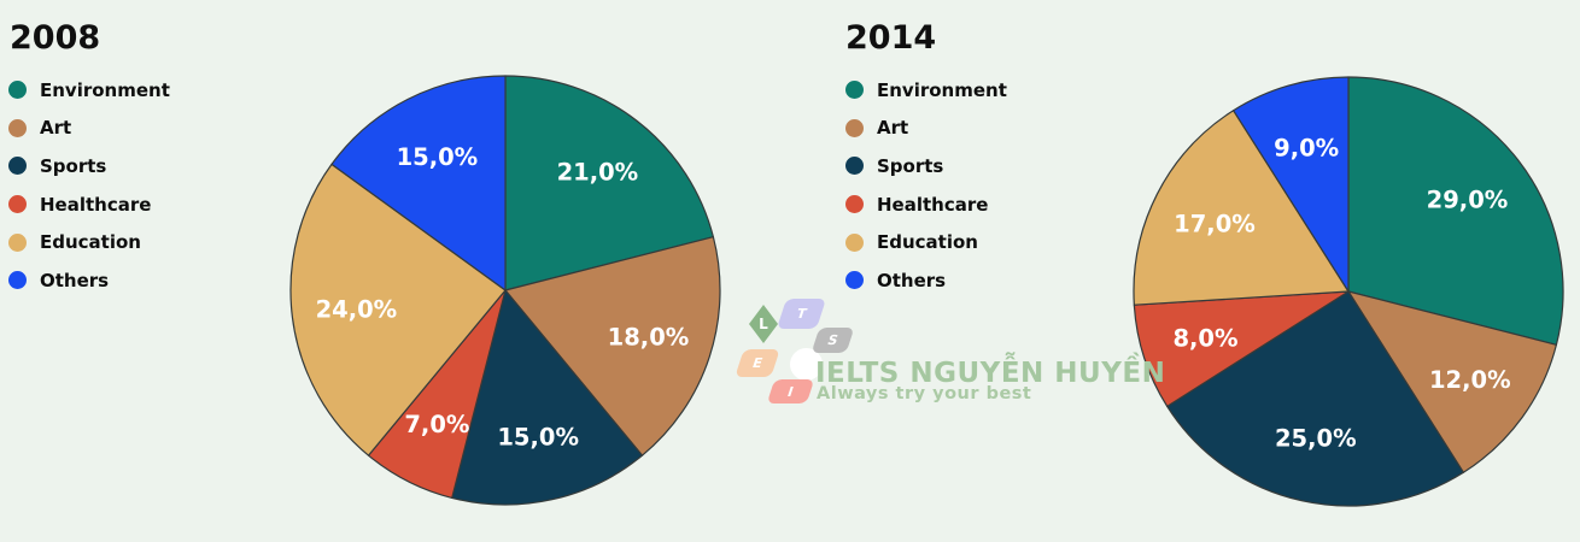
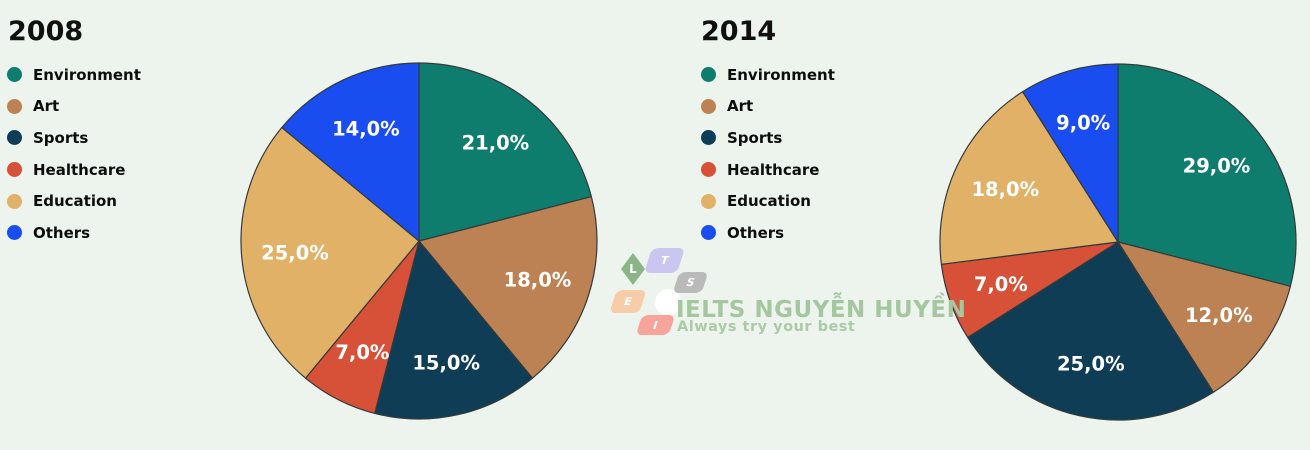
2008/Education: 24,0% -> 25,0%
2008/Others: 15,0% -> 14,0%
2014/Healthcare: 8,0% -> 7,0%
2014/Education: 17,0% -> 18,0%
